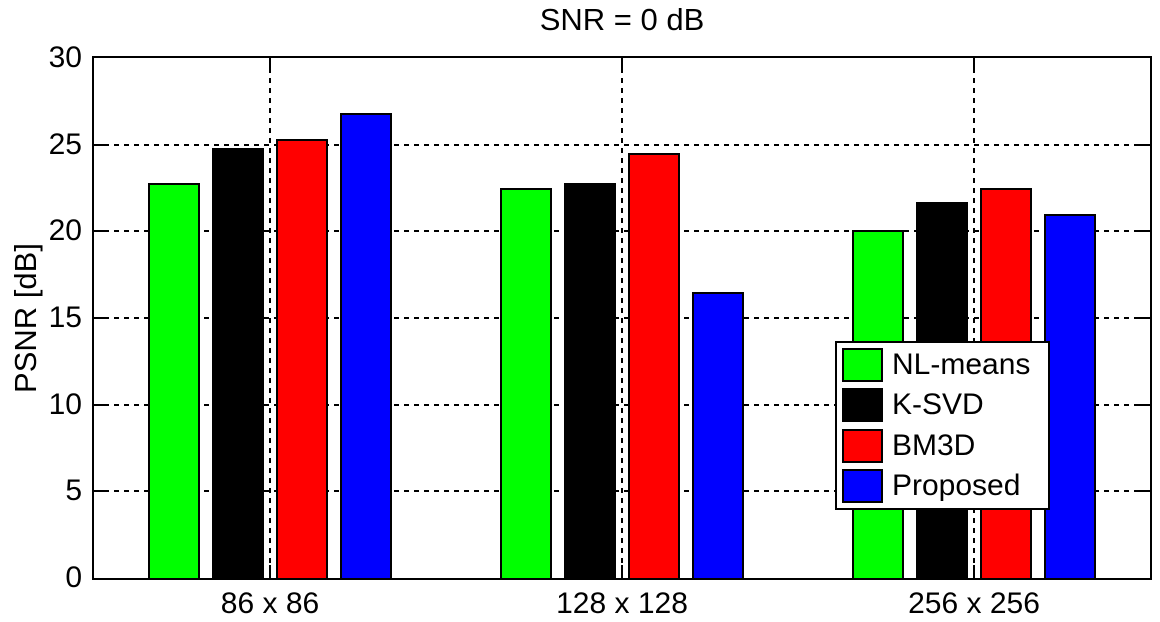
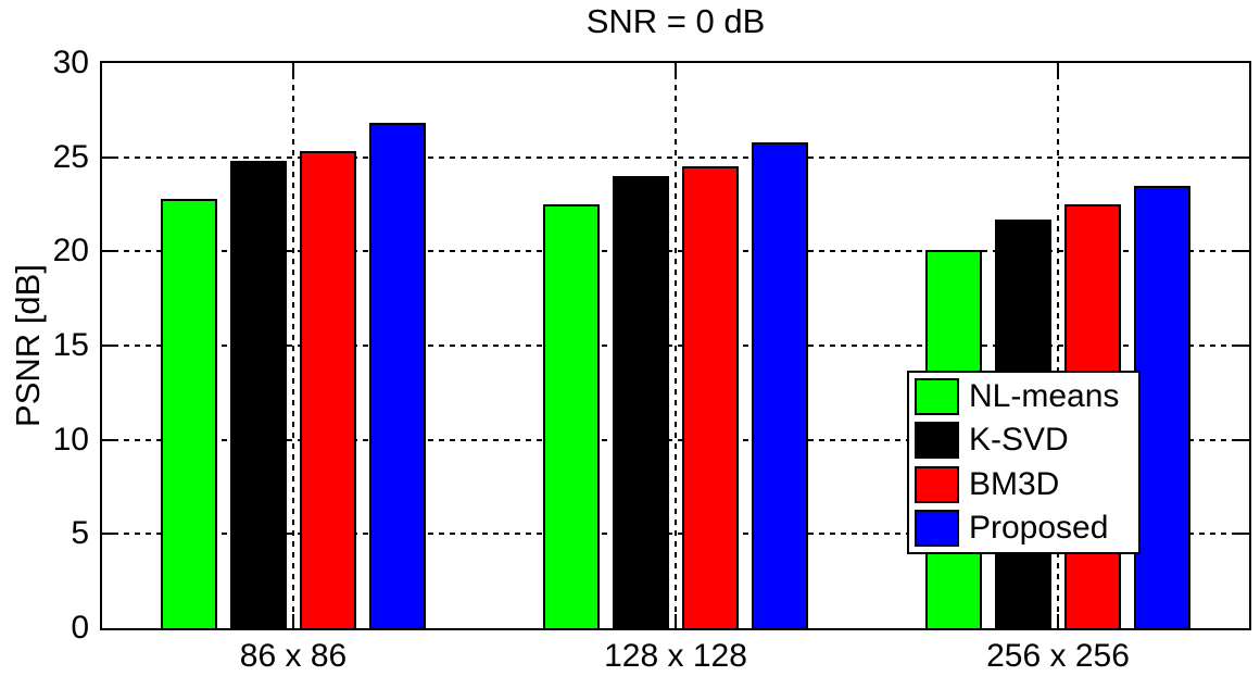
K-SVD/128 x 128: 22.8 -> 24.0
Proposed/128 x 128: 16.5 -> 25.8
Proposed/256 x 256: 21.0 -> 23.5
